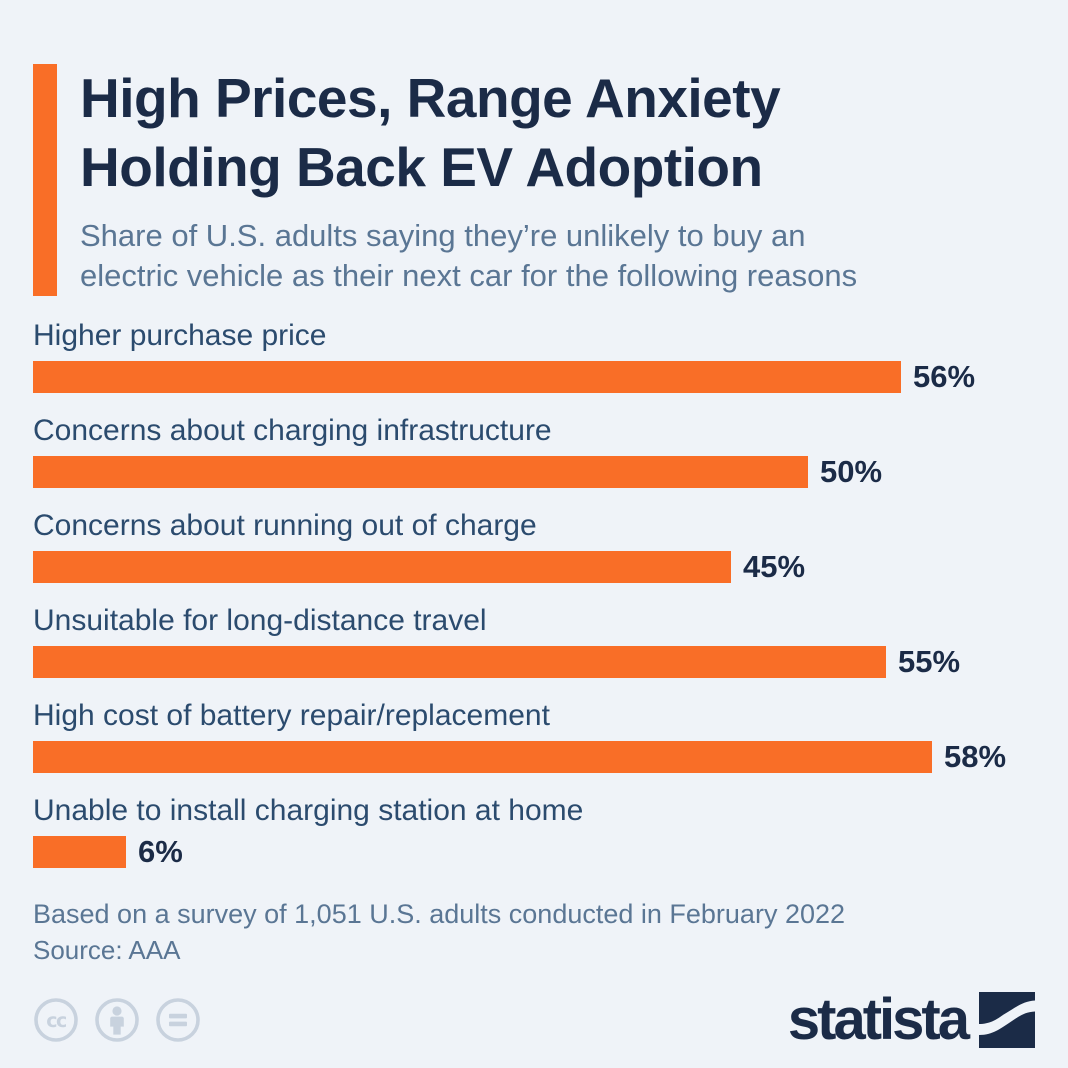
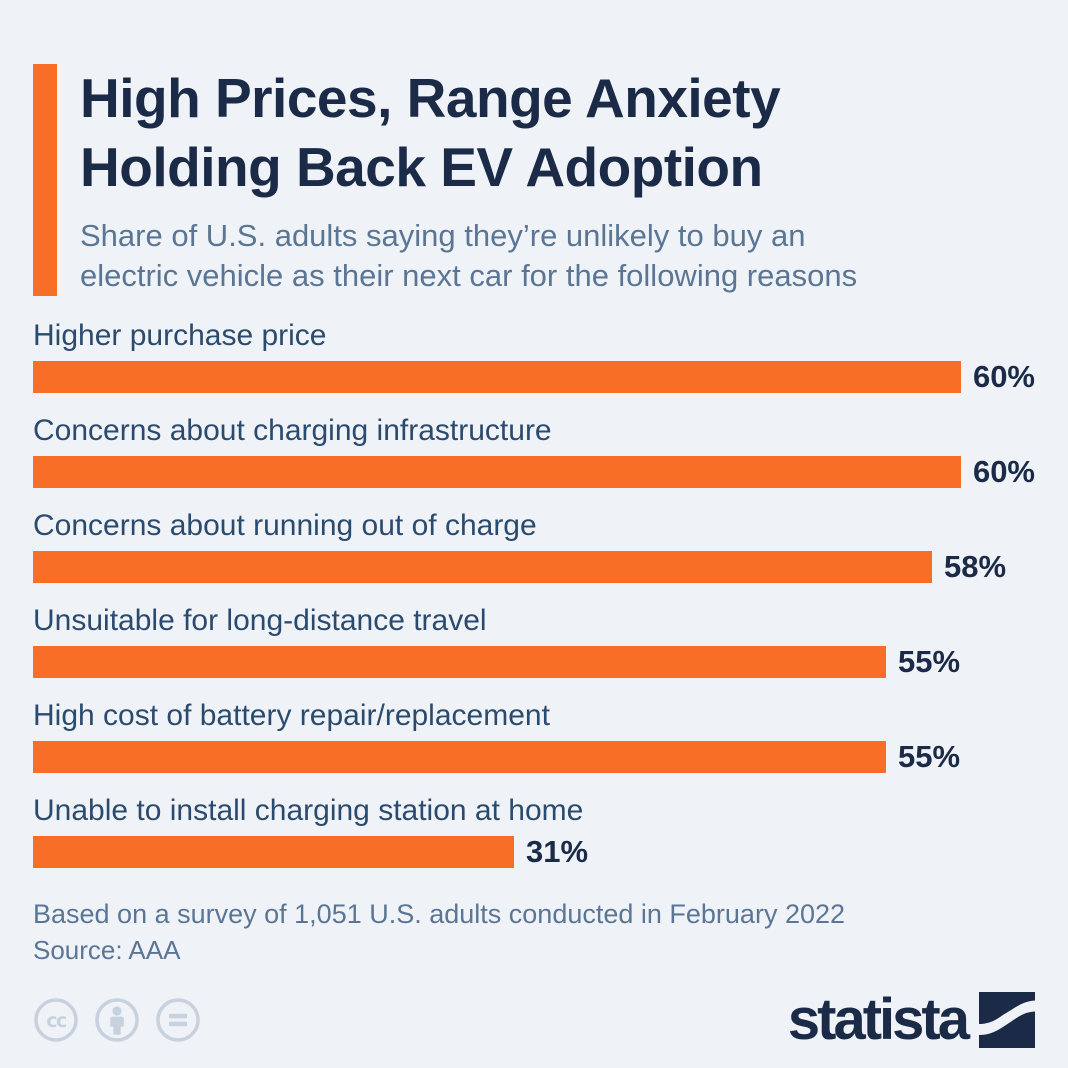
Higher purchase price: 56% -> 60%
Concerns about charging infrastructure: 50% -> 60%
Concerns about running out of charge: 45% -> 58%
High cost of battery repair/replacement: 58% -> 55%
Unable to install charging station at home: 6% -> 31%
